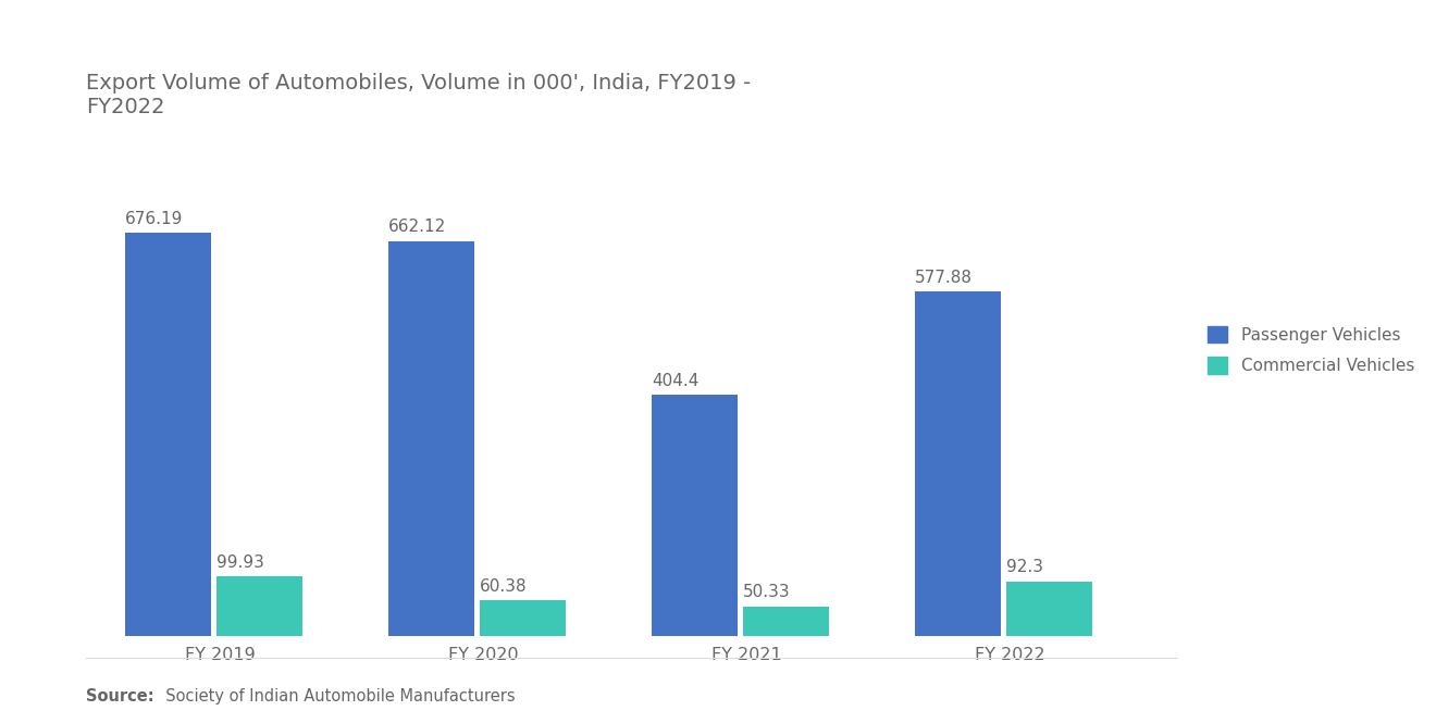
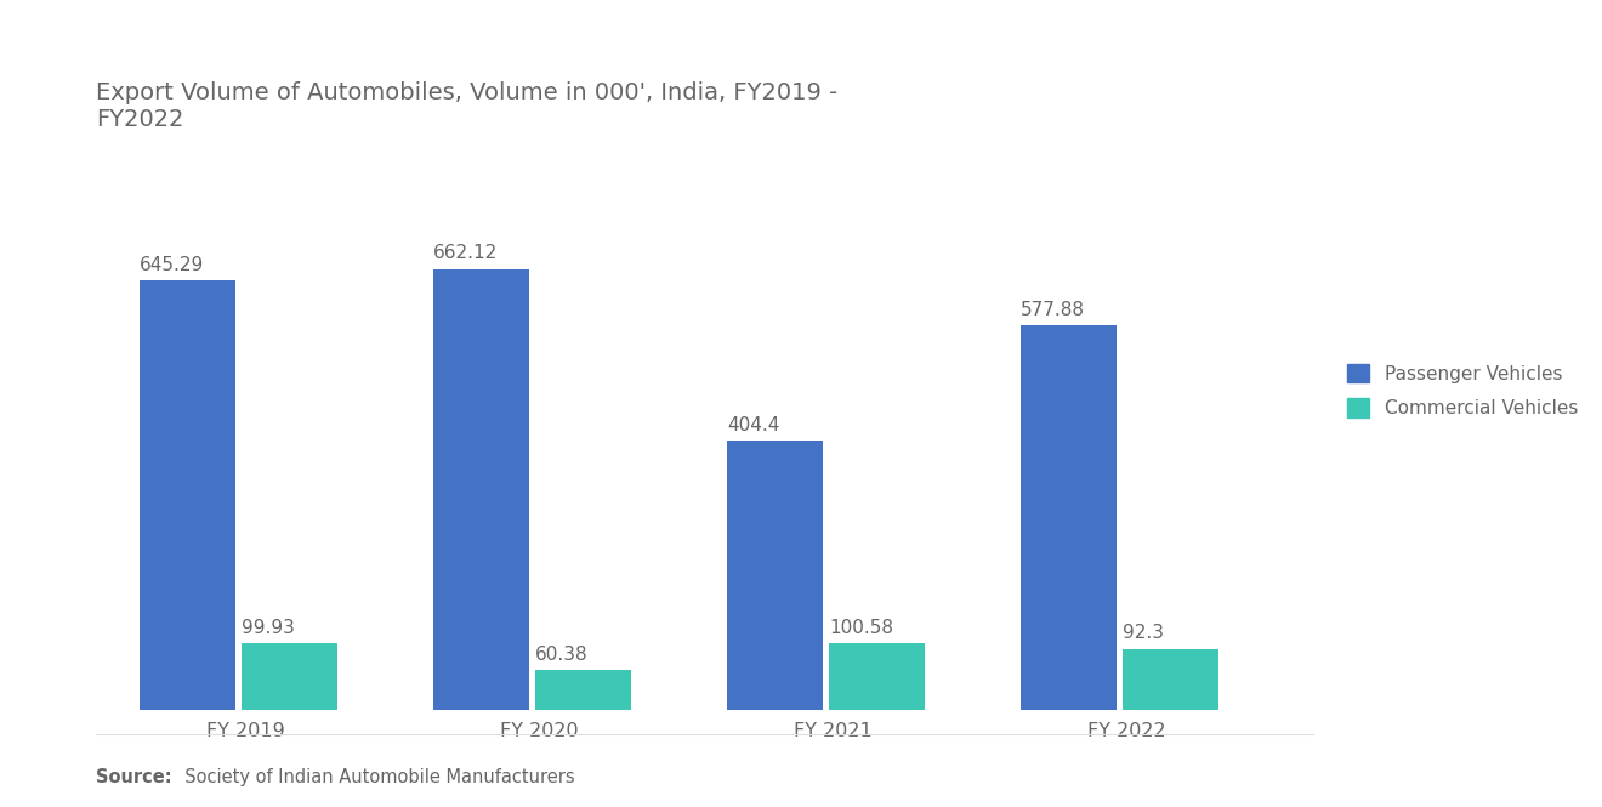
Passenger Vehicles/FY 2019: 676.19 -> 645.29
Commercial Vehicles/FY 2021: 50.33 -> 100.58
